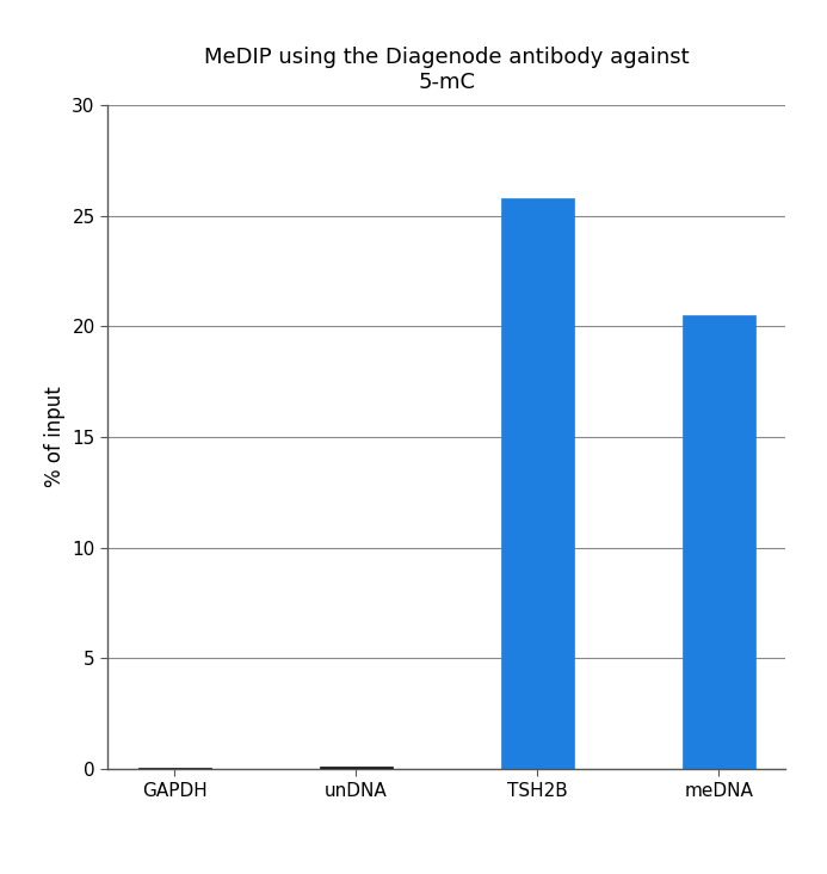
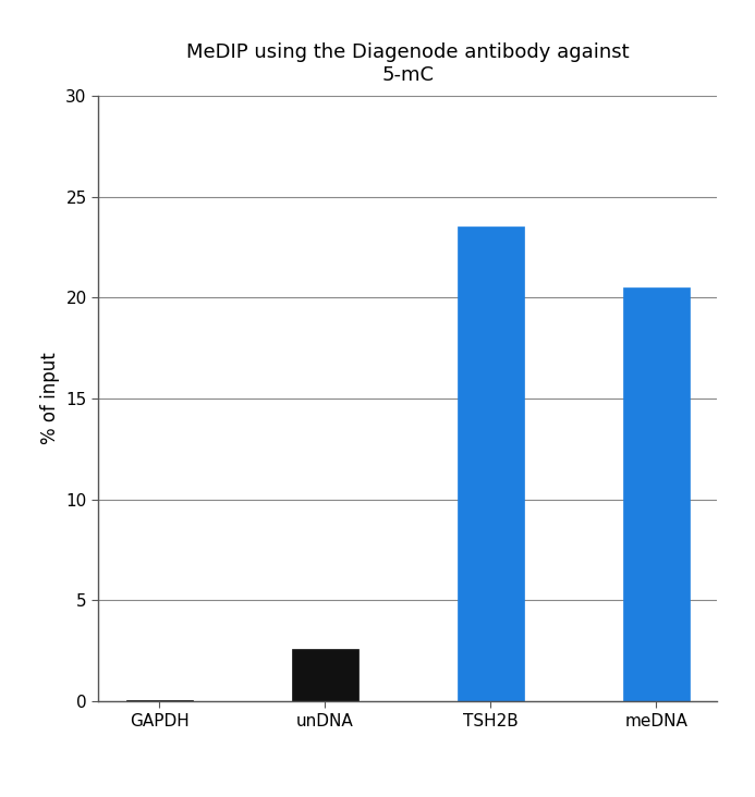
unDNA: 0.1 -> 2.6
TSH2B: 25.8 -> 23.5
